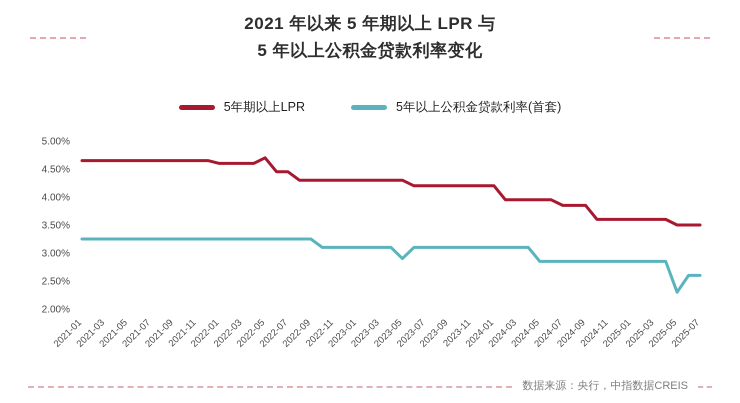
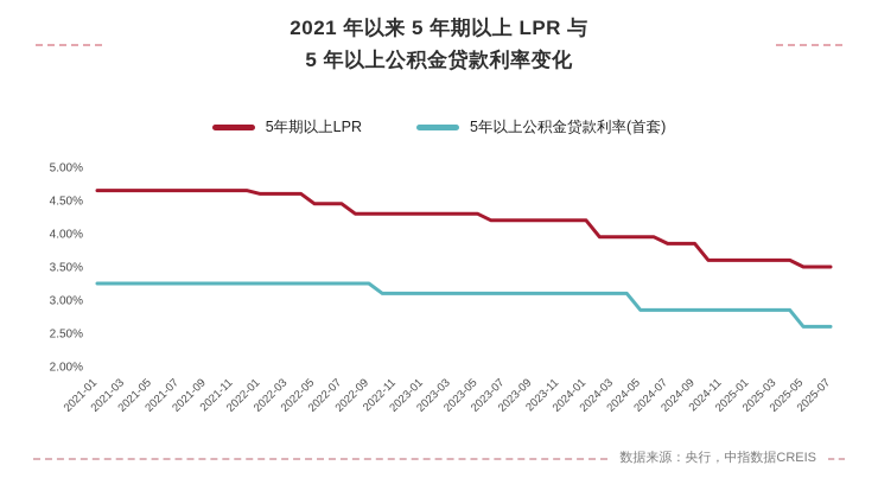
5年期以上LPR/2022-05: 4.7% -> 4.5%
5年以上公积金贷款利率(首套)/2023-05: 2.9% -> 3.1%
5年以上公积金贷款利率(首套)/2025-05: 2.3% -> 2.6%
